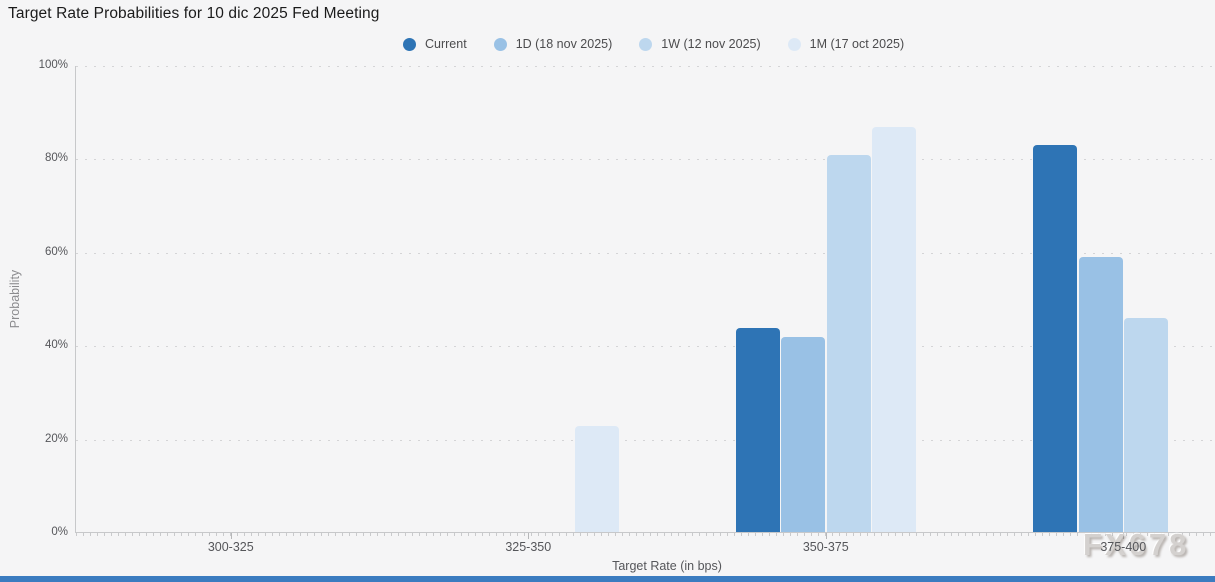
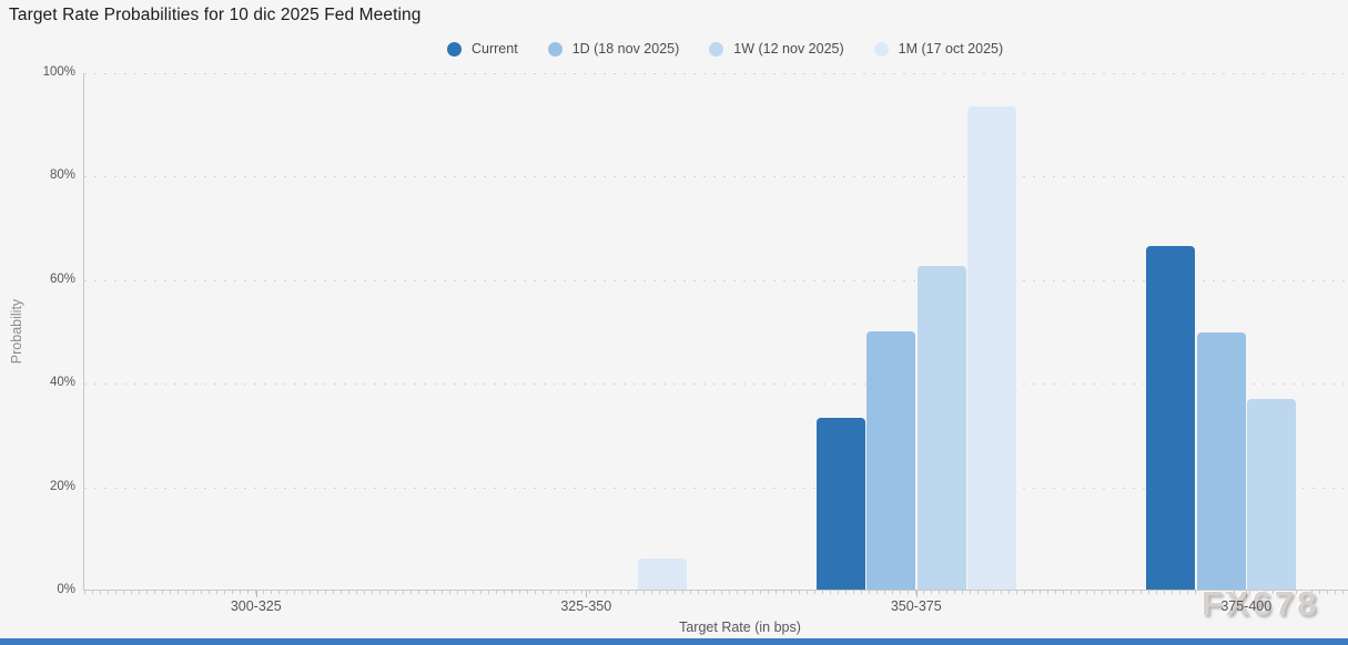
1M (17 oct 2025)/325-350: 23% -> 6%
Current/350-375: 44% -> 33%
1D (18 nov 2025)/350-375: 42% -> 50%
1W (12 nov 2025)/350-375: 81% -> 63%
1M (17 oct 2025)/350-375: 87% -> 94%
Current/375-400: 83% -> 67%
1D (18 nov 2025)/375-400: 59% -> 50%
1W (12 nov 2025)/375-400: 46% -> 37%
